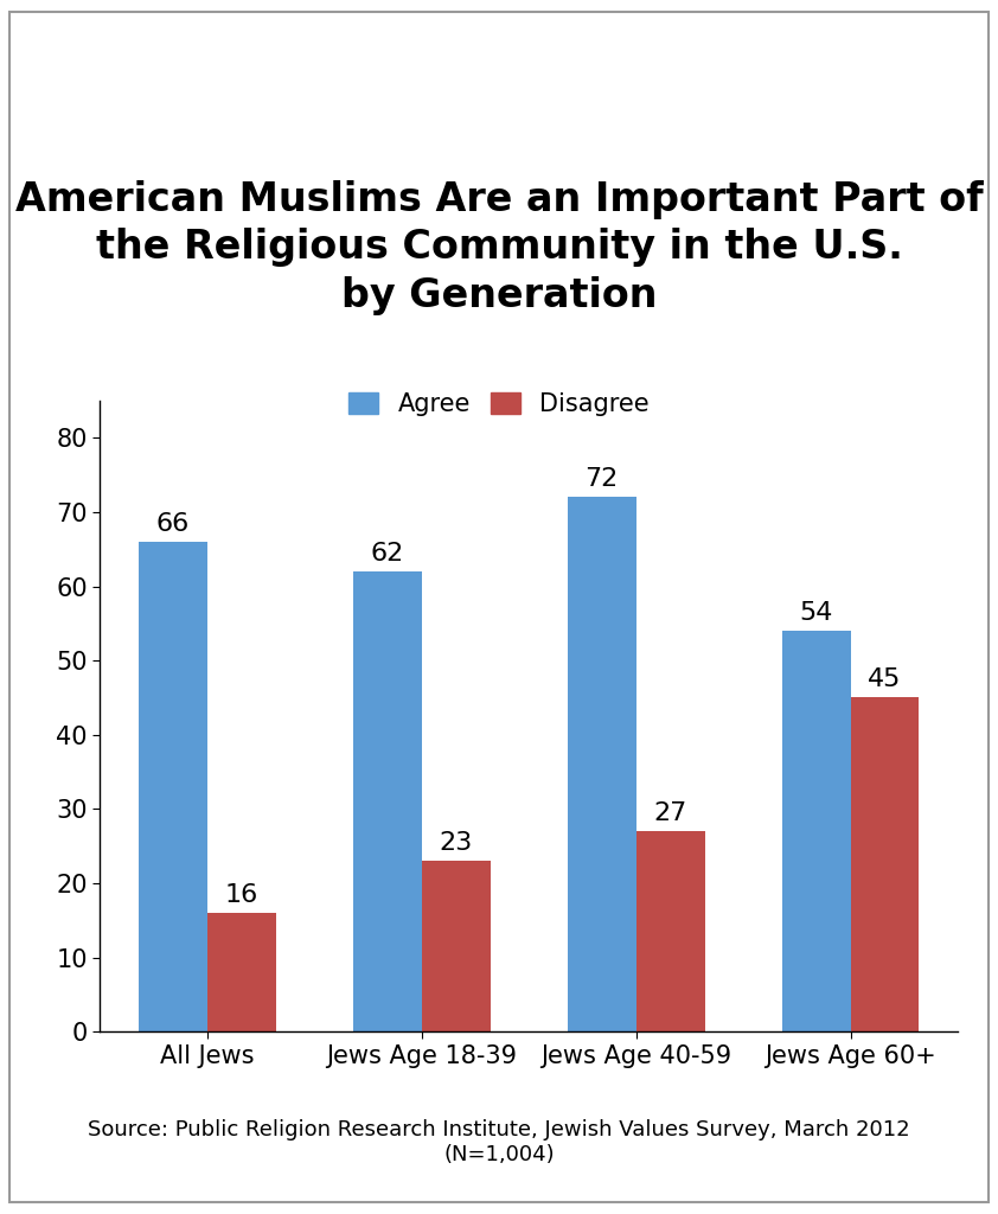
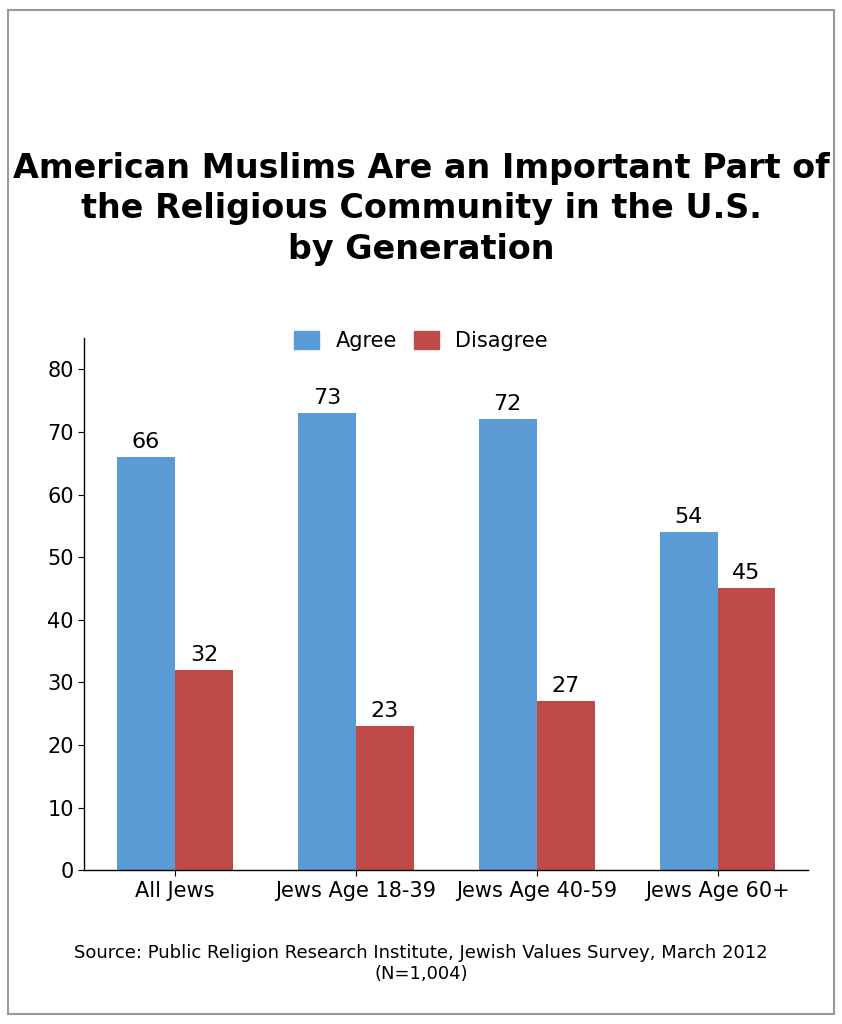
Disagree/All Jews: 16 -> 32
Agree/Jews Age 18-39: 62 -> 73
